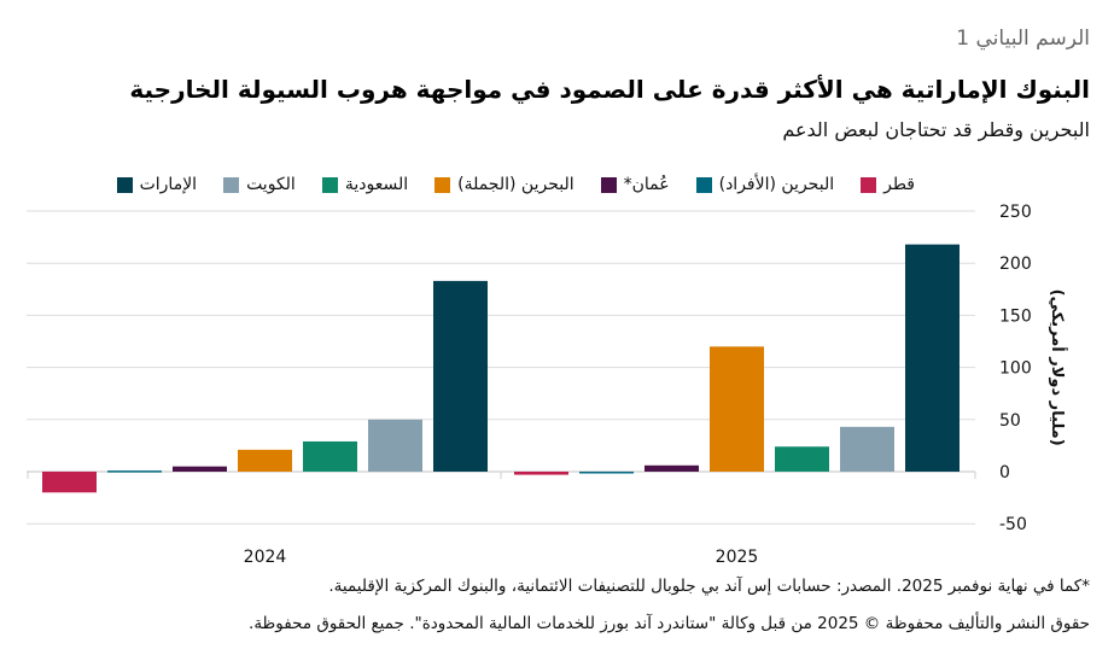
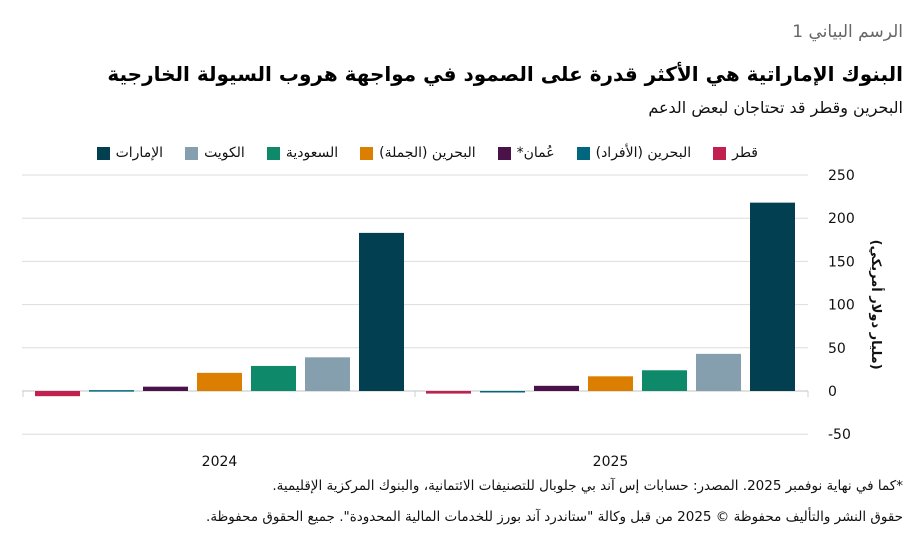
قطر/2024: -20 -> -10
الكويت/2024: 50 -> 40
البحرين (الجملة)/2025: 120 -> 20
